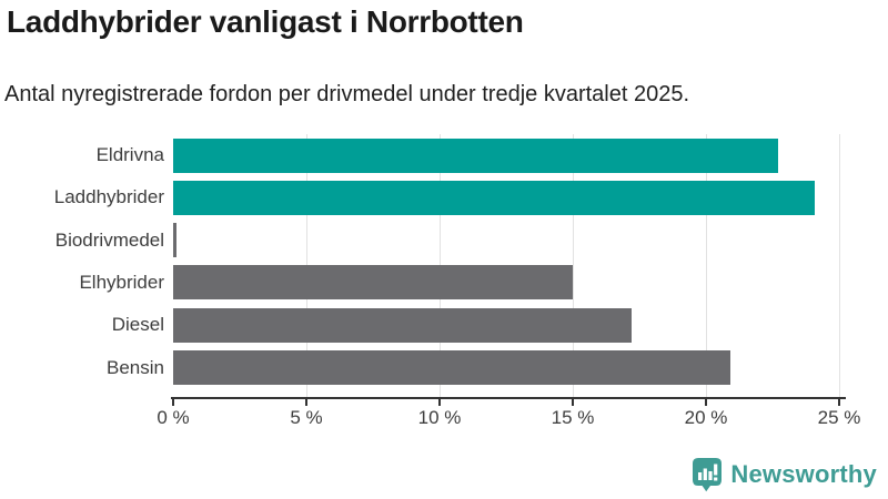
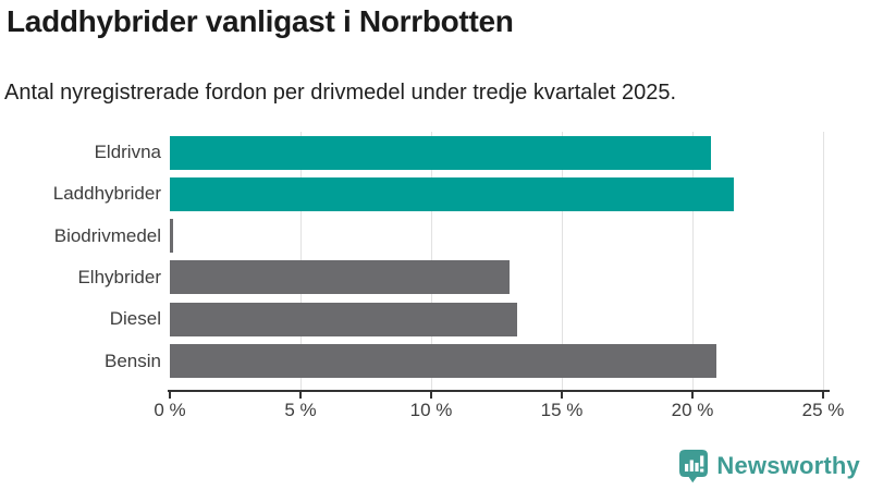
Eldrivna: 22.7% -> 20.7%
Laddhybrider: 24.1% -> 21.6%
Elhybrider: 15.0% -> 13.0%
Diesel: 17.2% -> 13.3%
